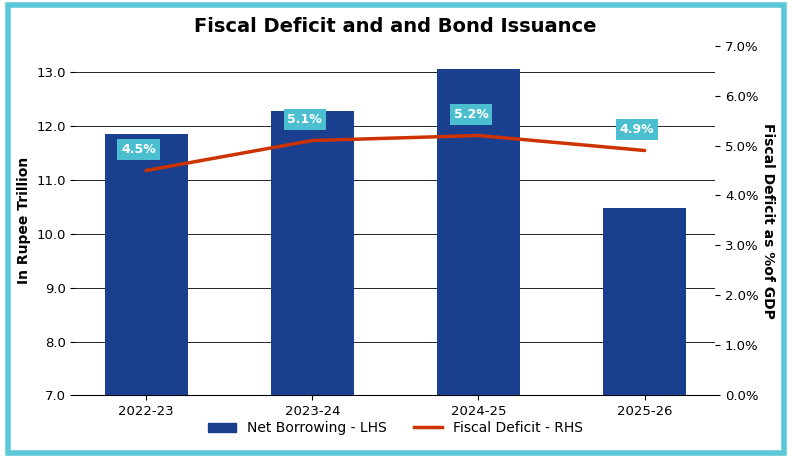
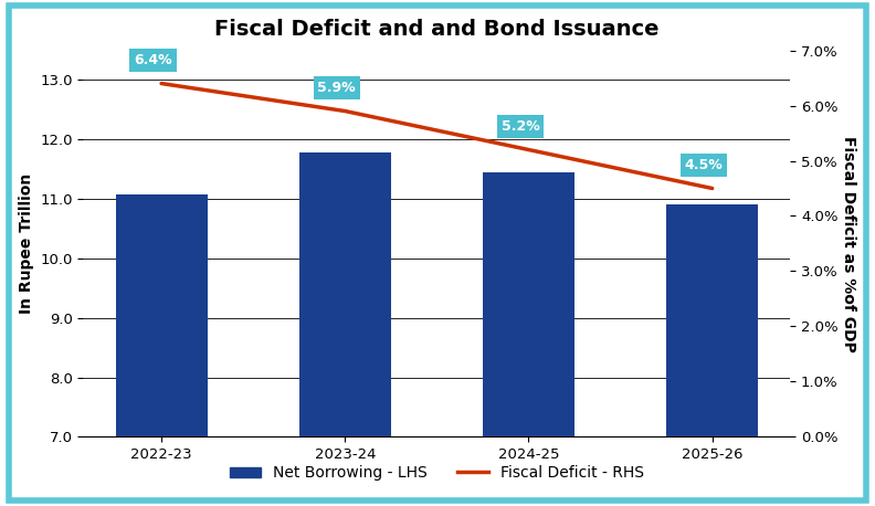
Net Borrowing - LHS/2022-23: 11.86 -> 11.08
Fiscal Deficit - RHS/2022-23: 4.5% -> 6.4%
Net Borrowing - LHS/2023-24: 12.28 -> 11.78
Fiscal Deficit - RHS/2023-24: 5.1% -> 5.9%
Net Borrowing - LHS/2024-25: 13.06 -> 11.45
Net Borrowing - LHS/2025-26: 10.48 -> 10.90
Fiscal Deficit - RHS/2025-26: 4.9% -> 4.5%
